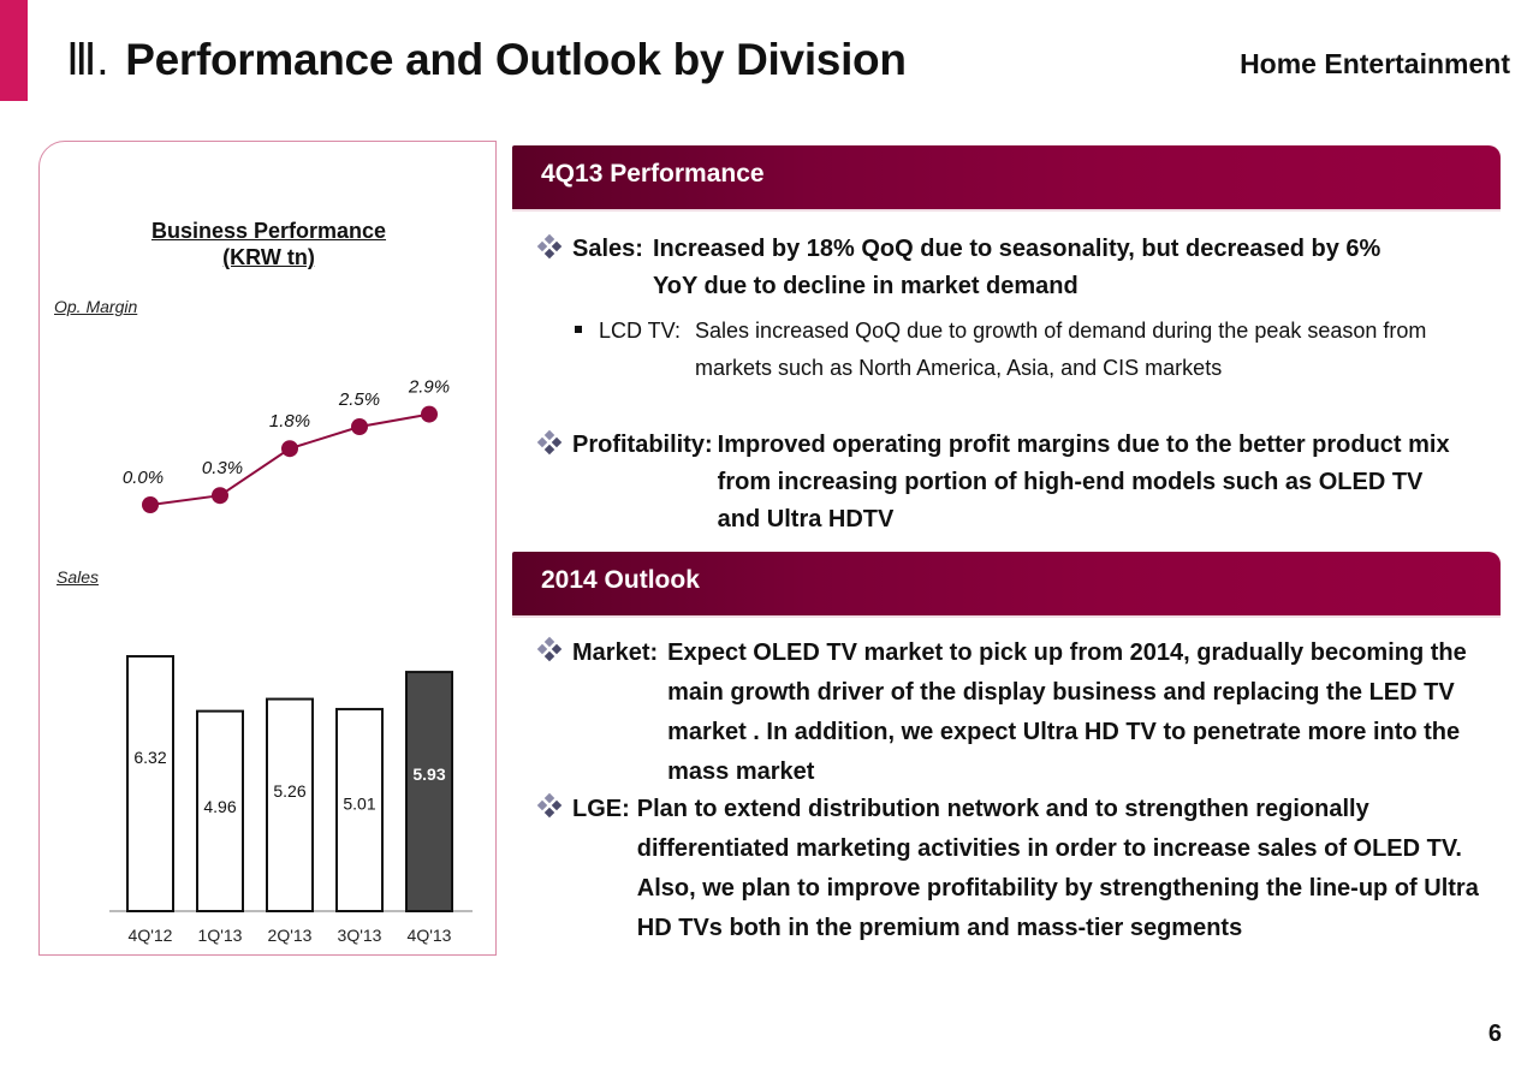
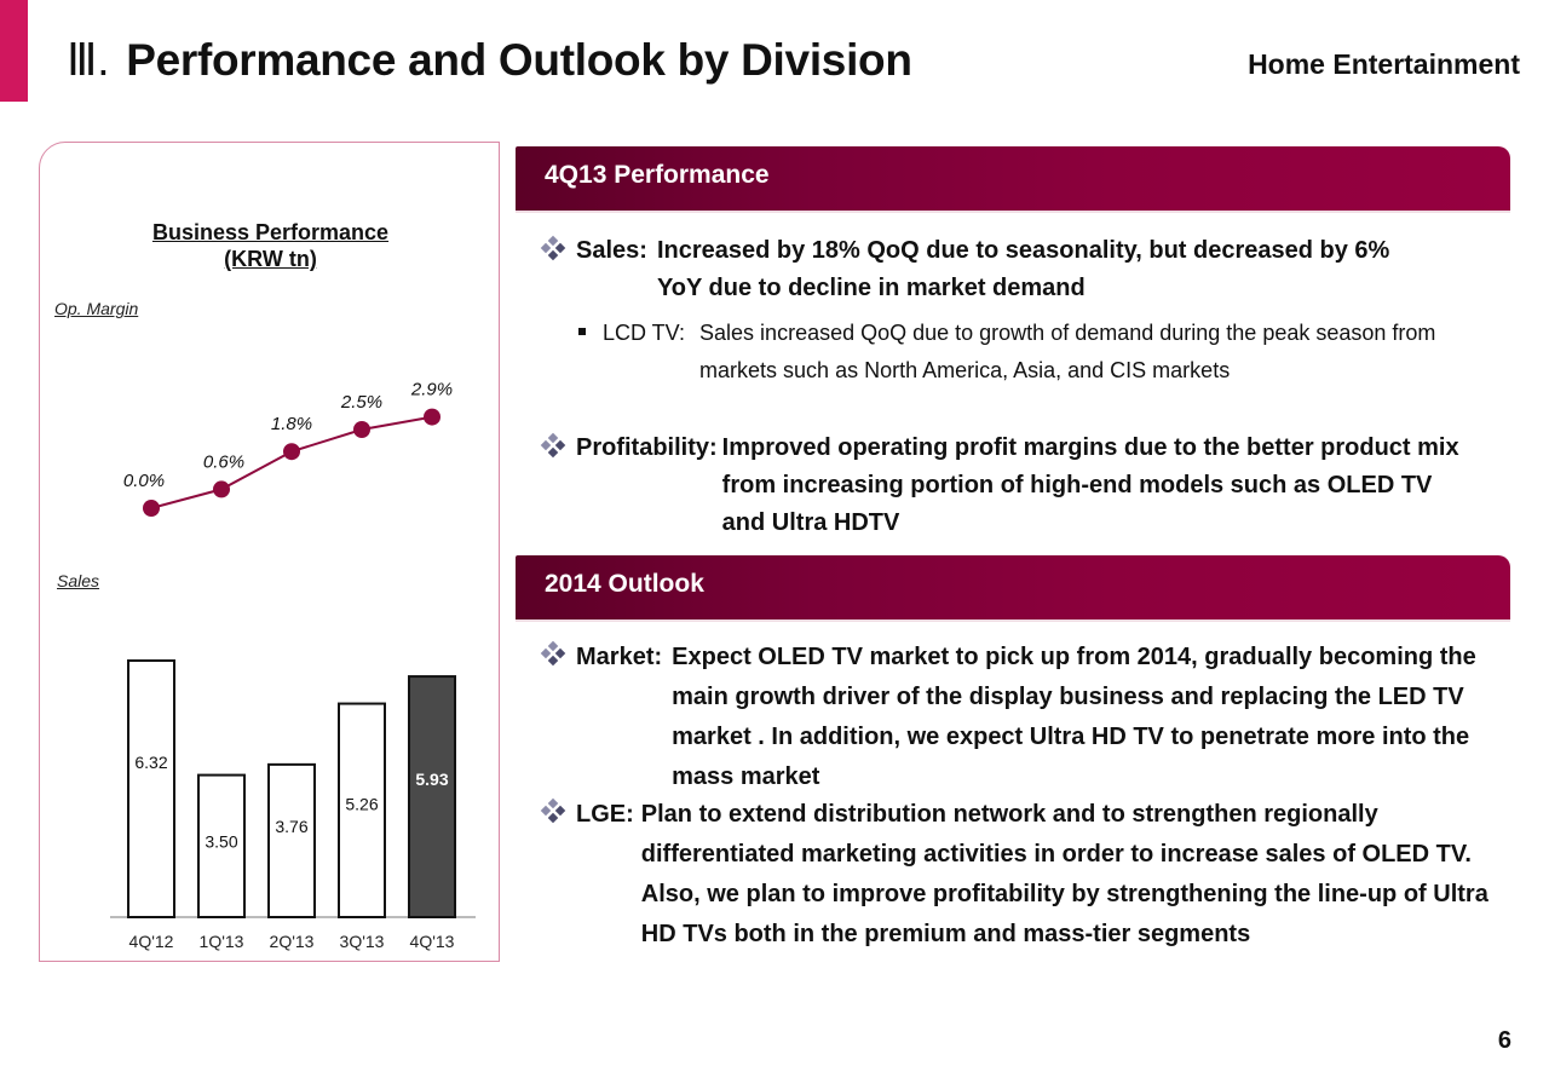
Op. Margin/1Q'13: 0.3% -> 0.6%
Sales/1Q'13: 4.96 -> 3.50
Sales/2Q'13: 5.26 -> 3.76
Sales/3Q'13: 5.01 -> 5.26
